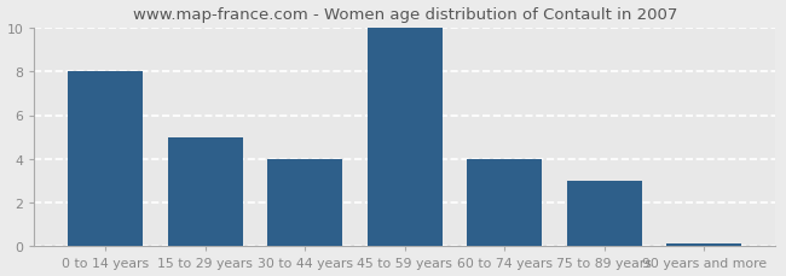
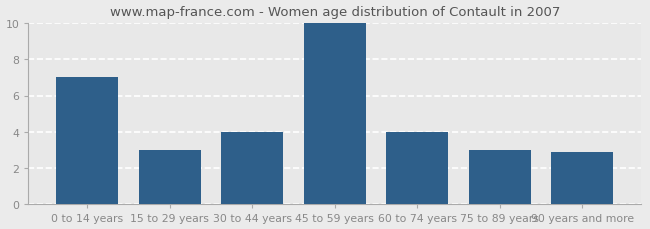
0 to 14 years: 8.0 -> 7.0
15 to 29 years: 5.0 -> 3.0
90 years and more: 0.1 -> 2.9
